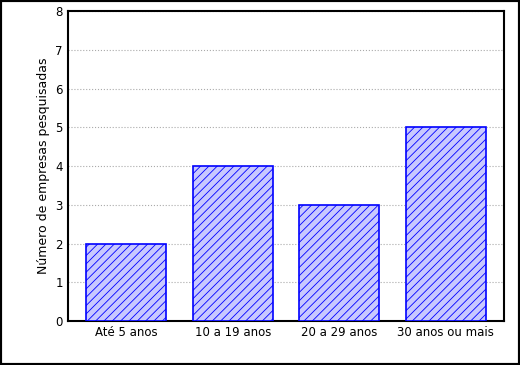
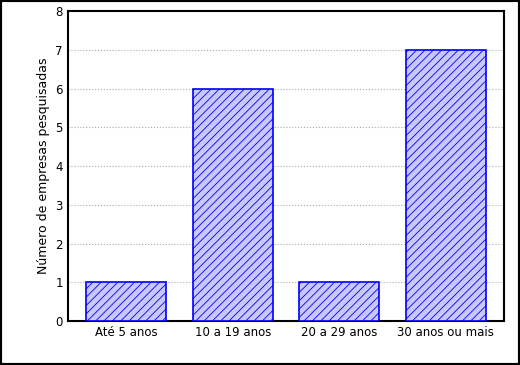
Até 5 anos: 2 -> 1
10 a 19 anos: 4 -> 6
20 a 29 anos: 3 -> 1
30 anos ou mais: 5 -> 7
